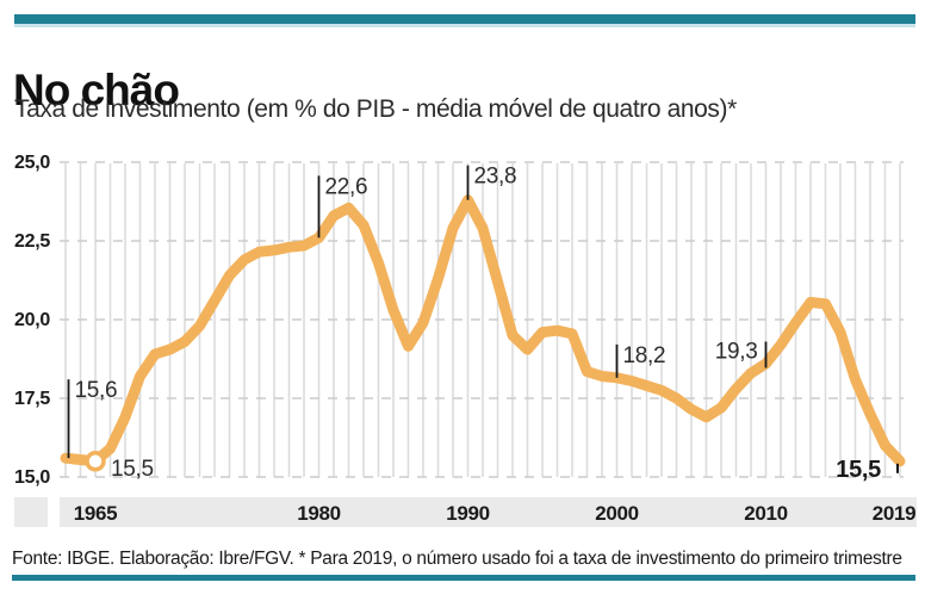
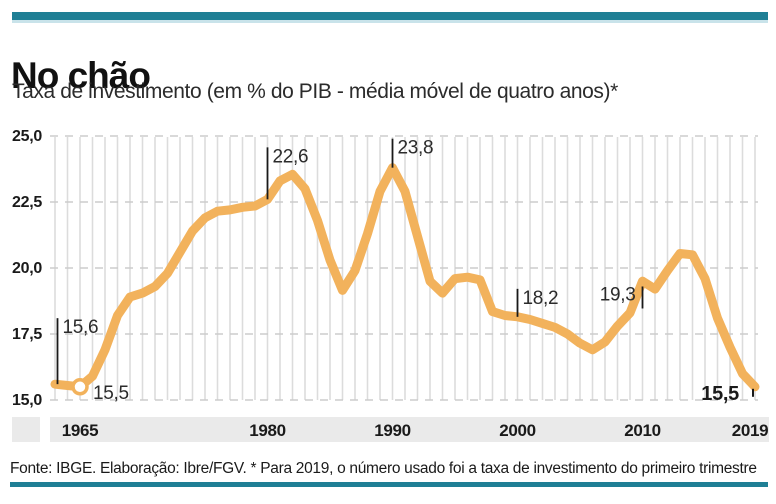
2010: 18,6 -> 19,5
